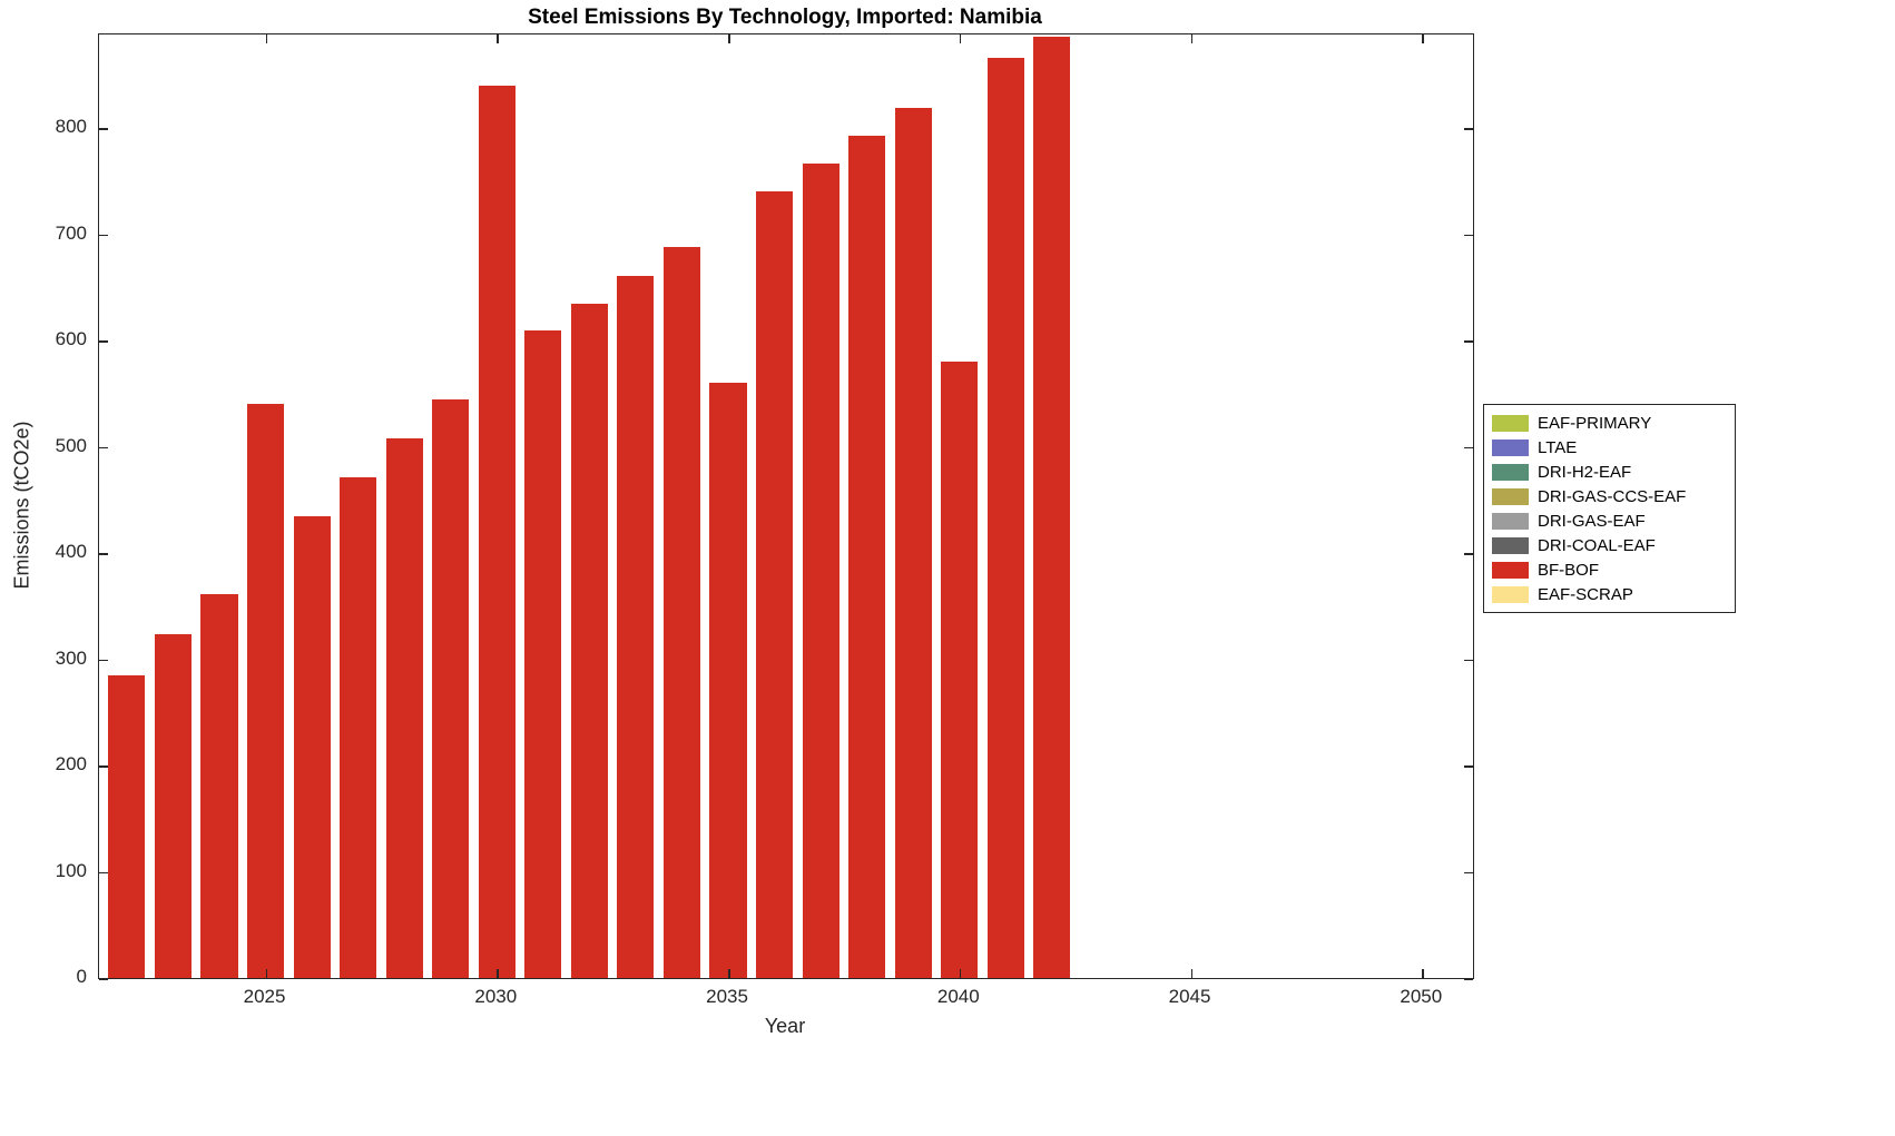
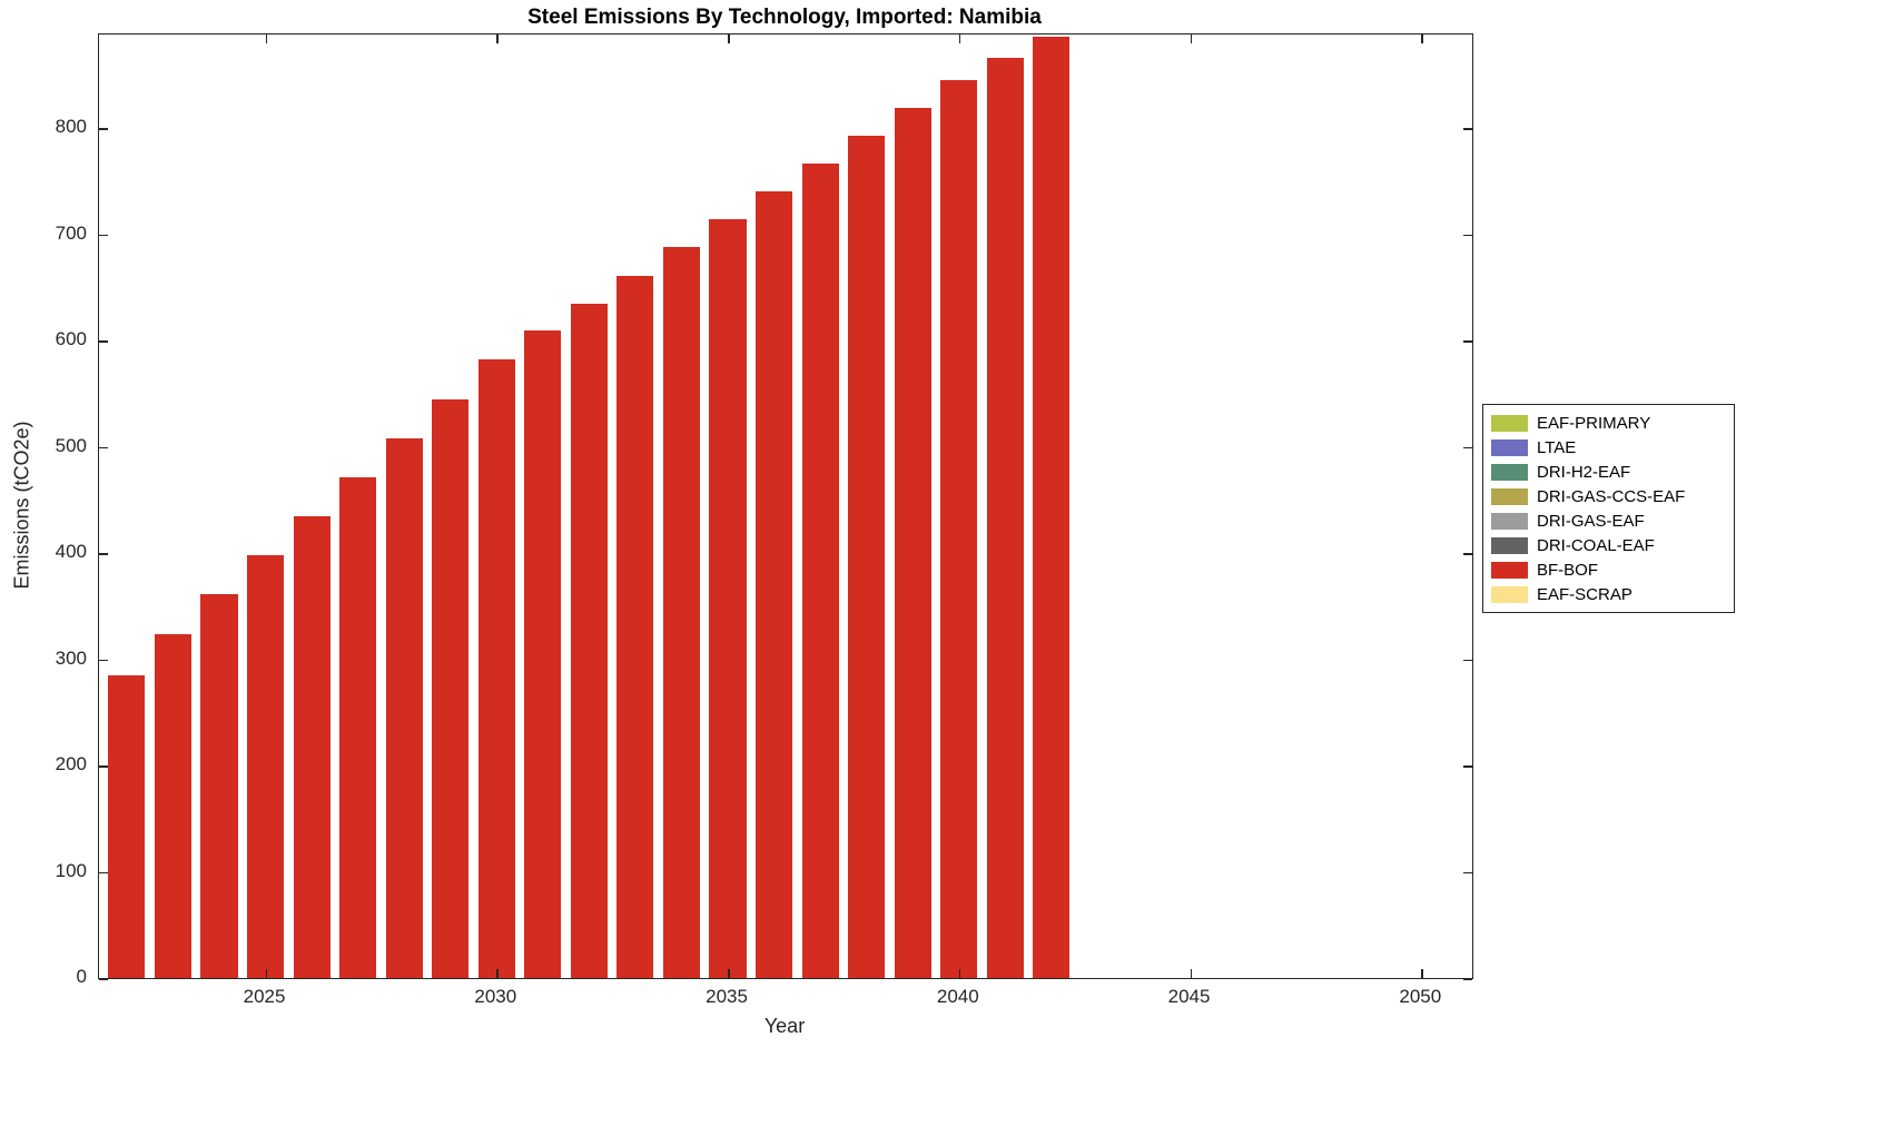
2025: 540 -> 400
2030: 840 -> 580
2035: 560 -> 710
2040: 580 -> 840
